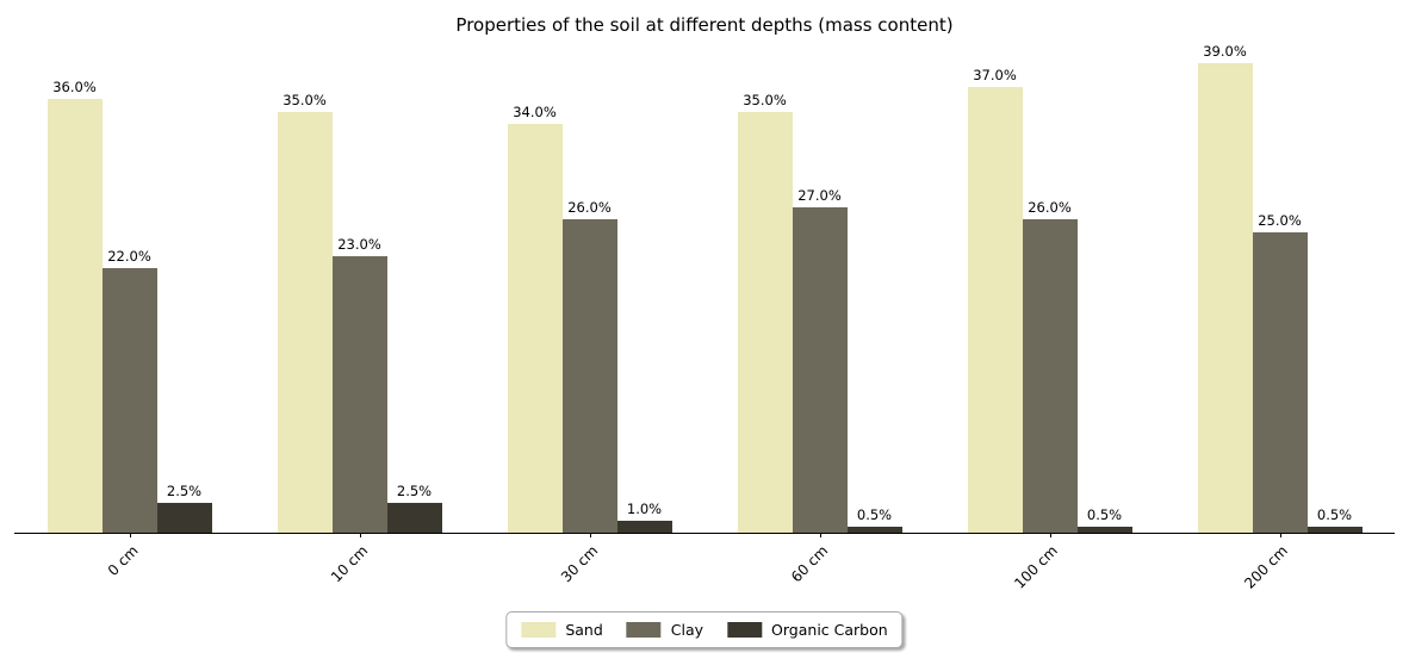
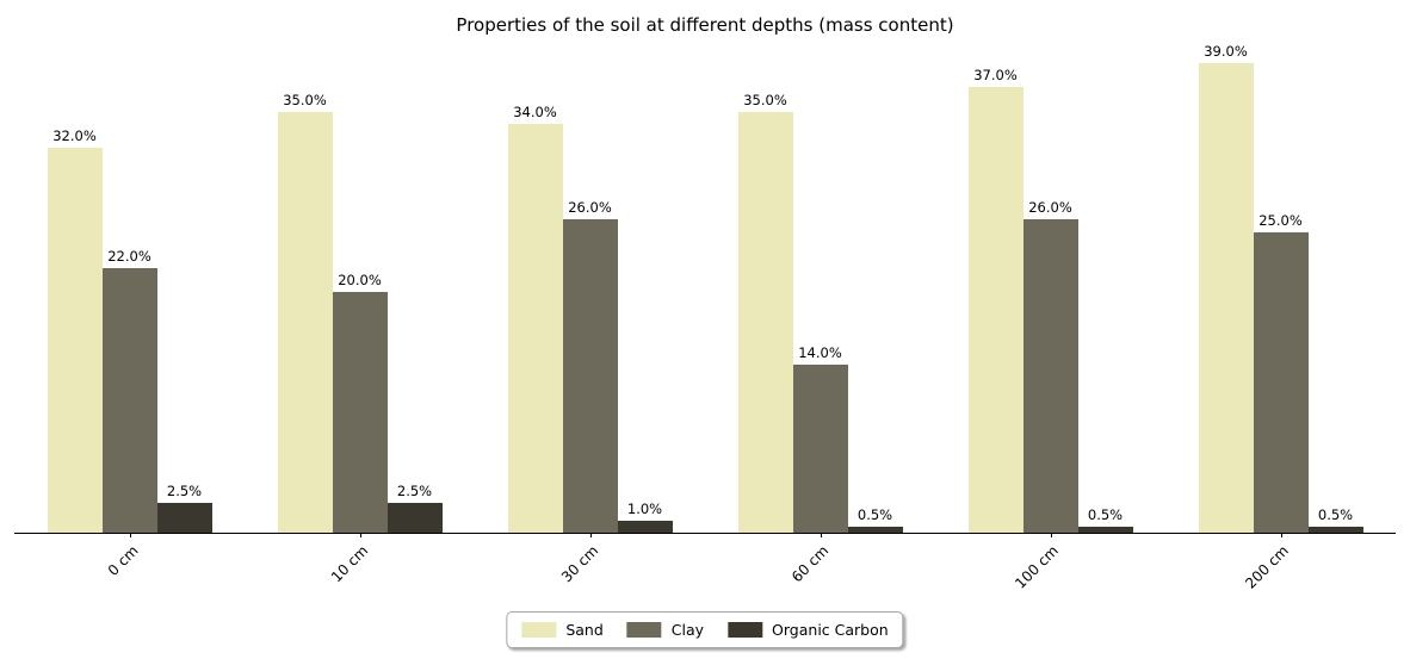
Sand/0 cm: 36.0% -> 32.0%
Clay/10 cm: 23.0% -> 20.0%
Clay/60 cm: 27.0% -> 14.0%
